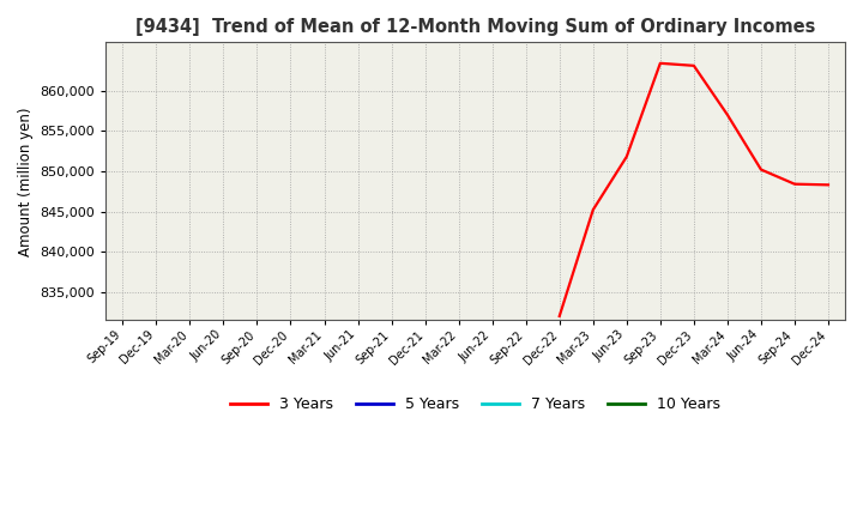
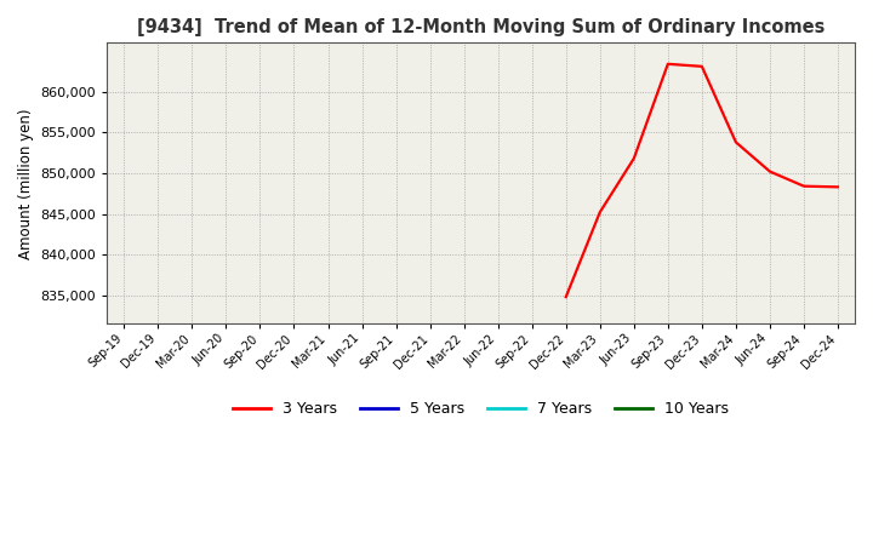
Dec-22: 832,000 -> 834,800
Mar-24: 857,000 -> 853,800
